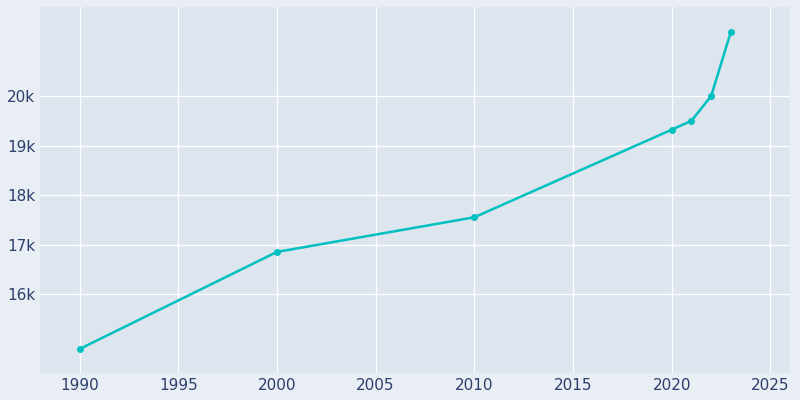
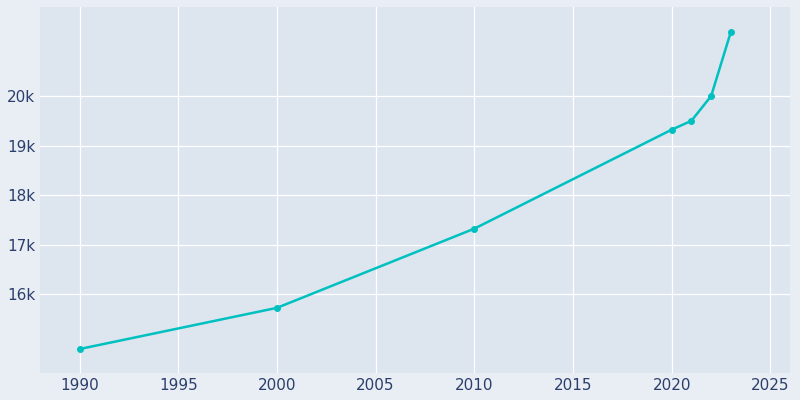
2000: 16.85k -> 15.72k
2010: 17.55k -> 17.32k
